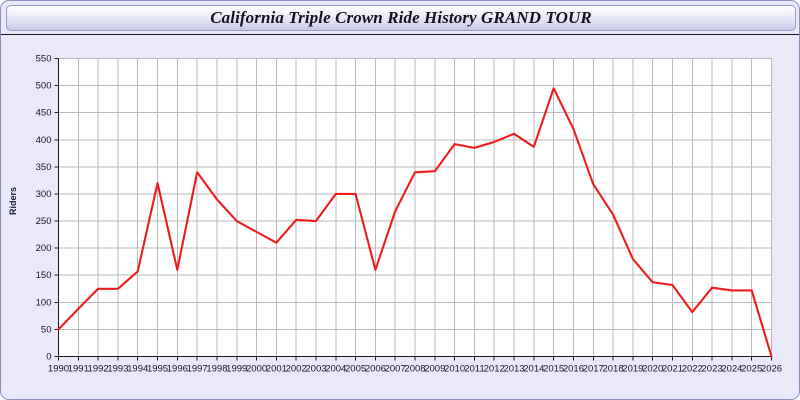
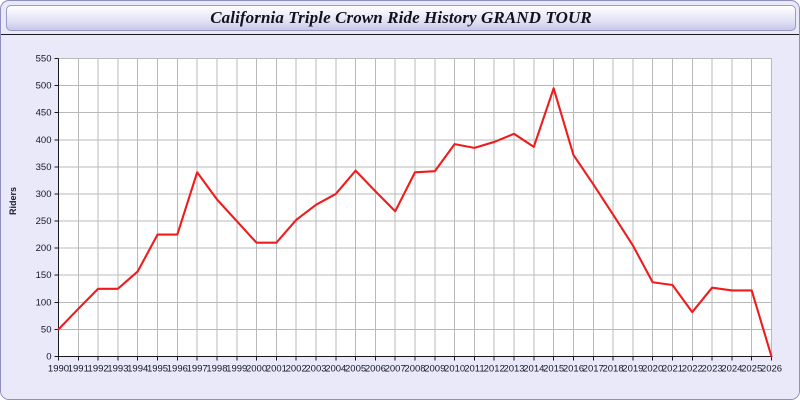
1995: 320 -> 220
1996: 160 -> 220
2000: 230 -> 210
2003: 250 -> 280
2005: 300 -> 340
2006: 160 -> 300
2016: 420 -> 370
2019: 180 -> 200
